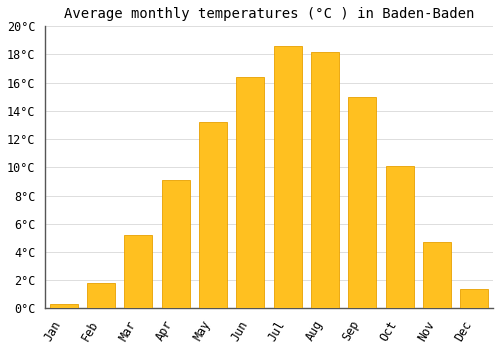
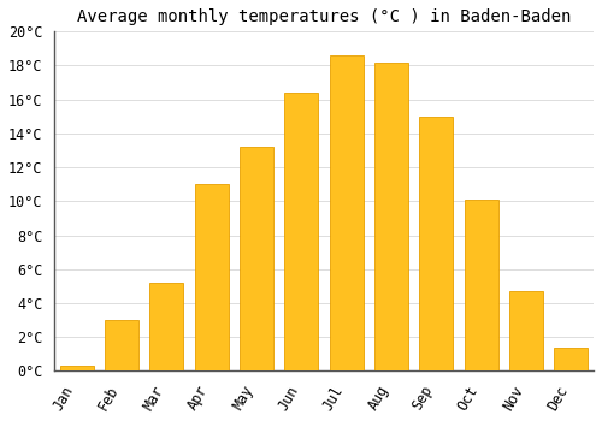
Feb: 1.8°C -> 3.0°C
Apr: 9.1°C -> 11.0°C
